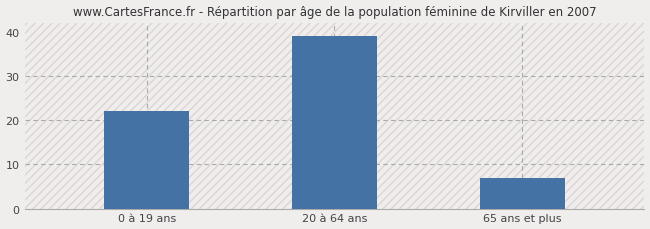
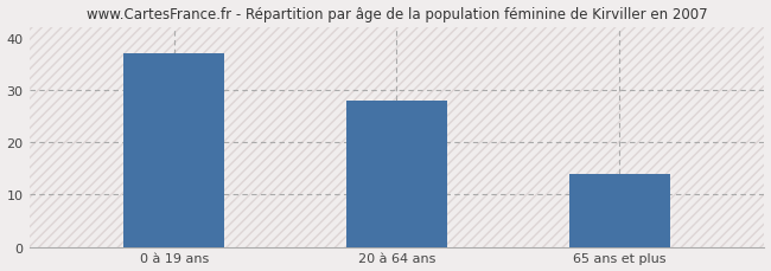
0 à 19 ans: 22 -> 37
20 à 64 ans: 39 -> 28
65 ans et plus: 7 -> 14
